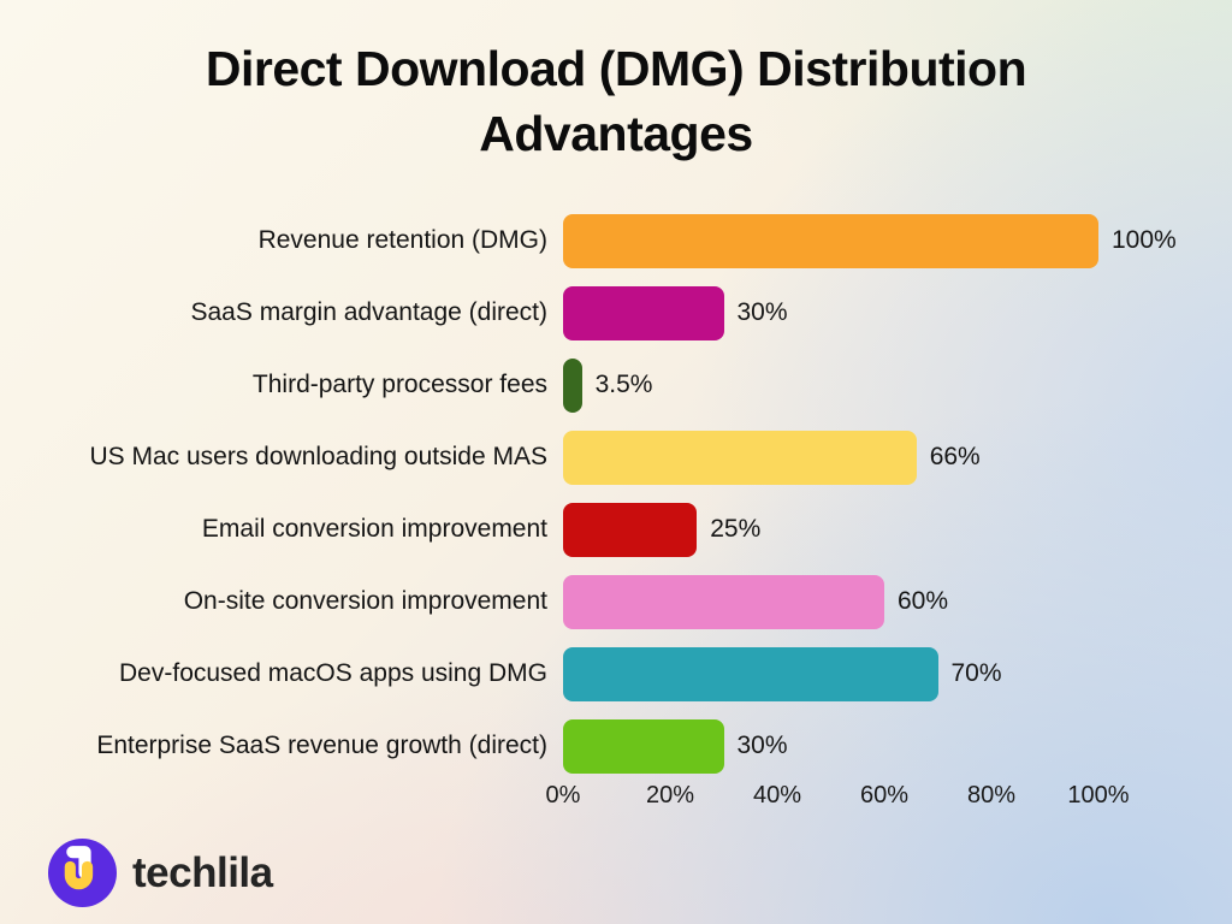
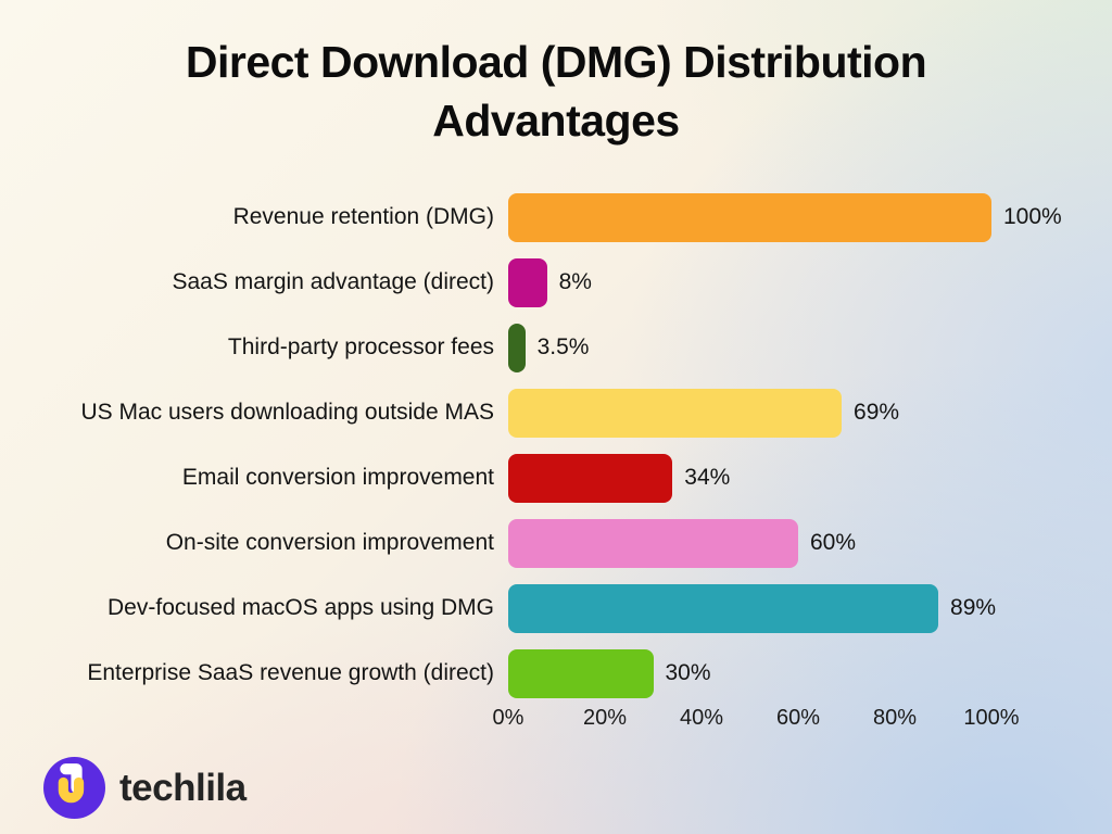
SaaS margin advantage (direct): 30% -> 8%
US Mac users downloading outside MAS: 66% -> 69%
Email conversion improvement: 25% -> 34%
Dev-focused macOS apps using DMG: 70% -> 89%
